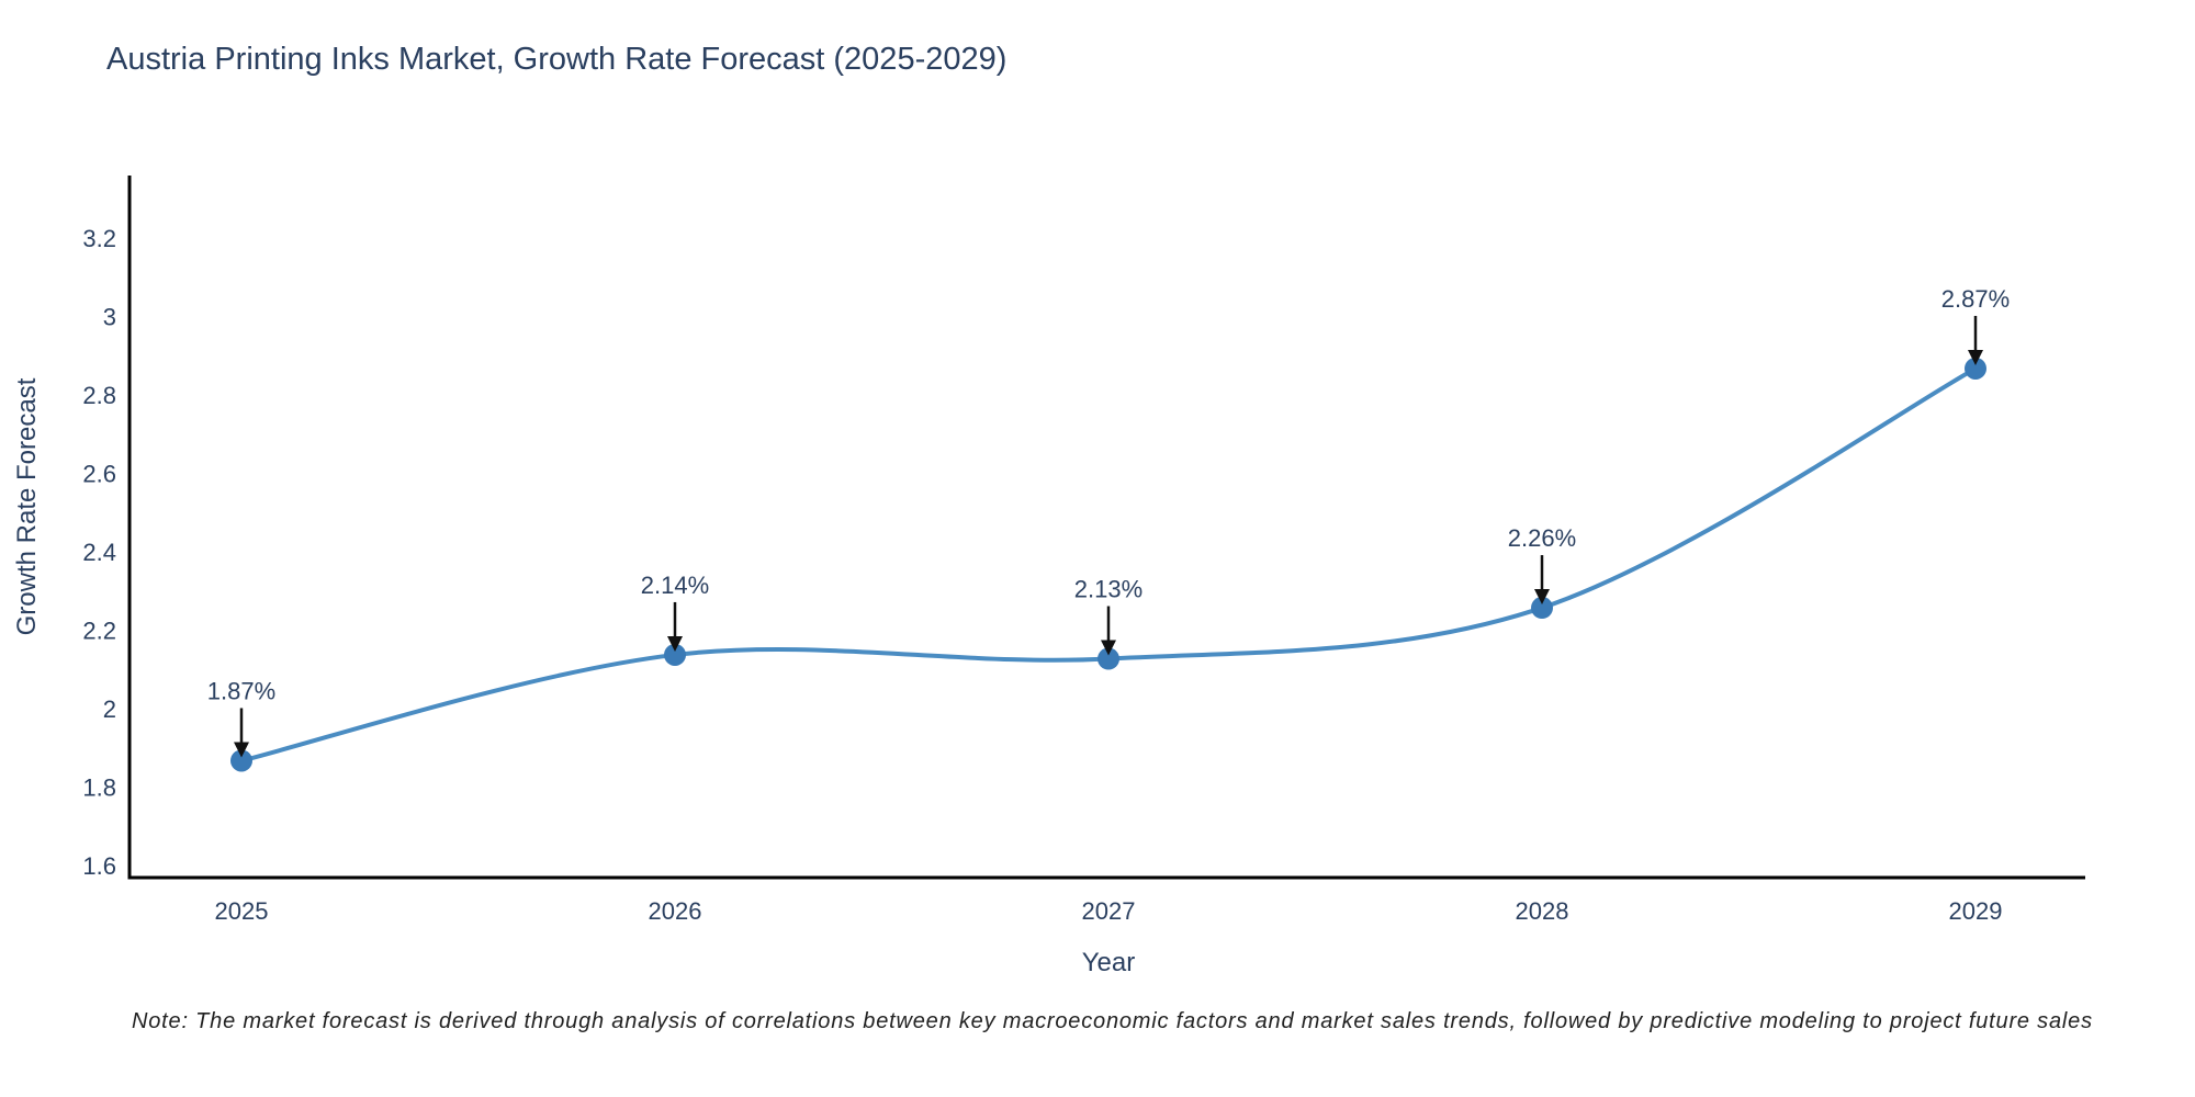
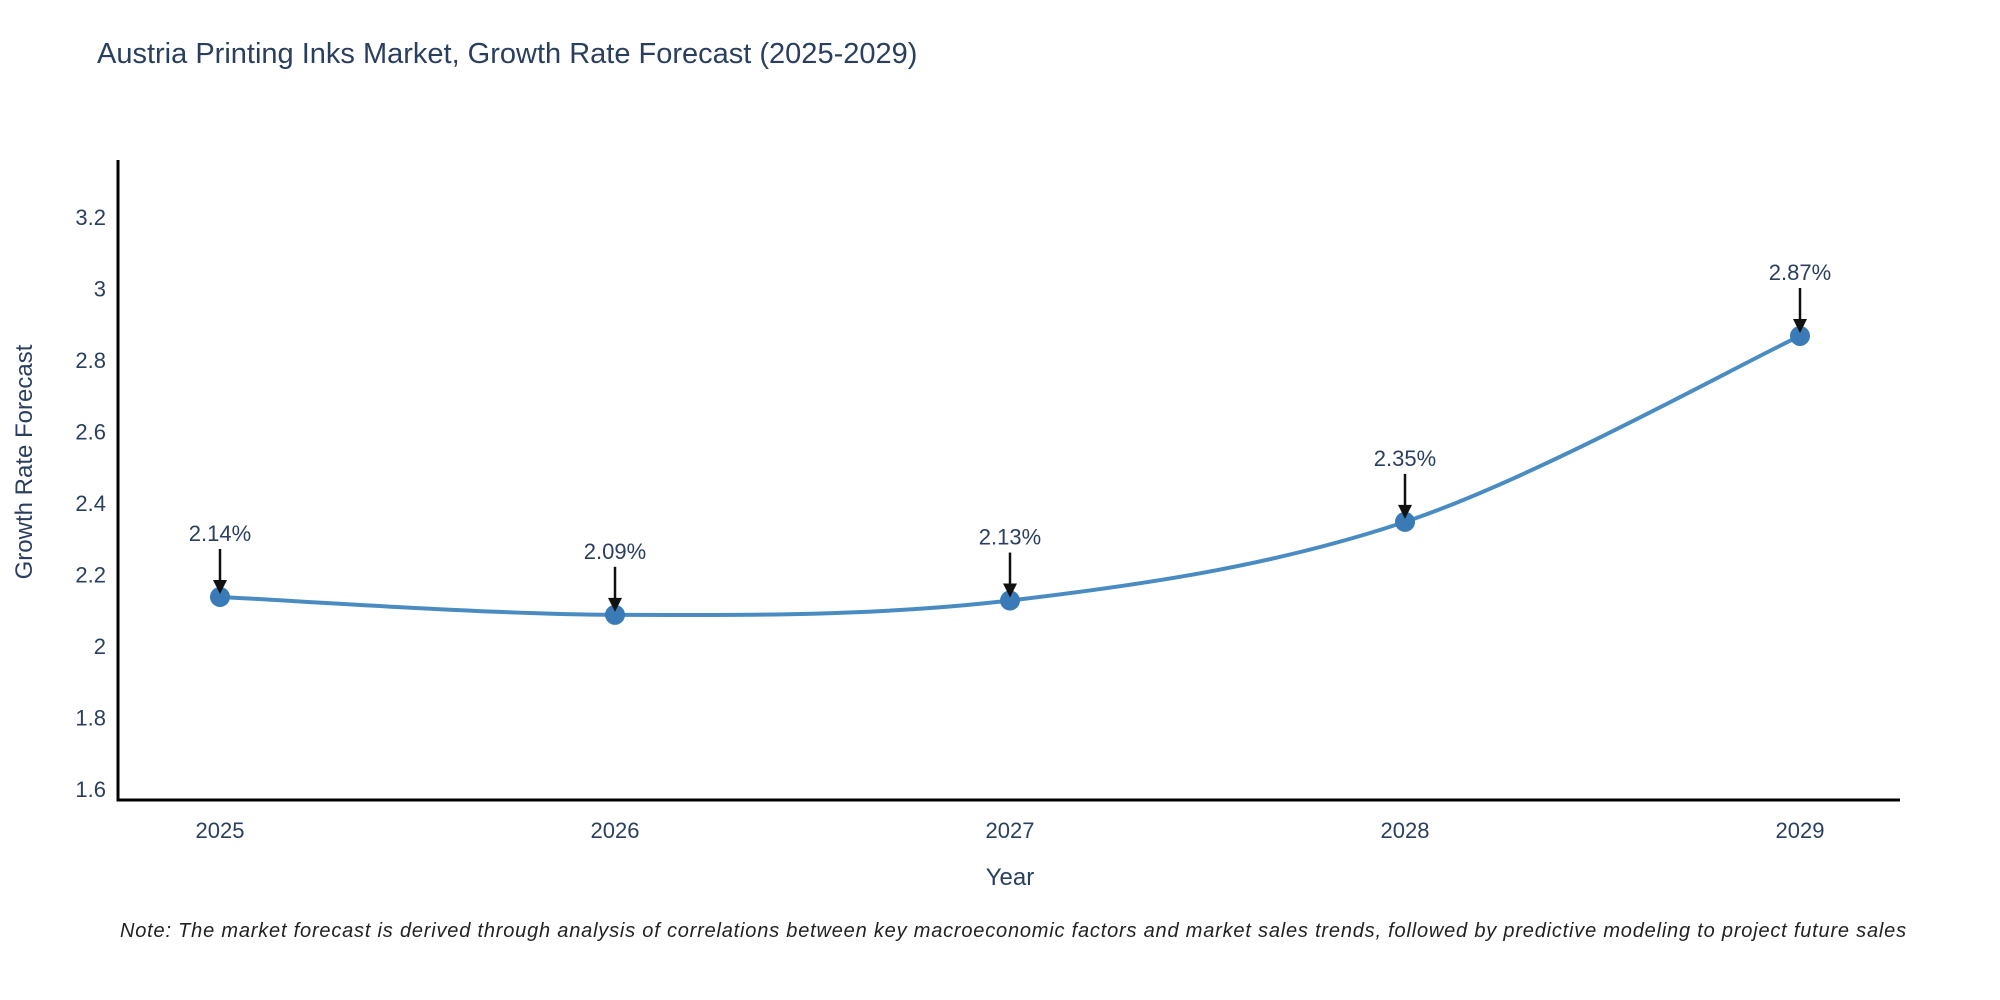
2025: 1.87% -> 2.14%
2026: 2.14% -> 2.09%
2028: 2.26% -> 2.35%
